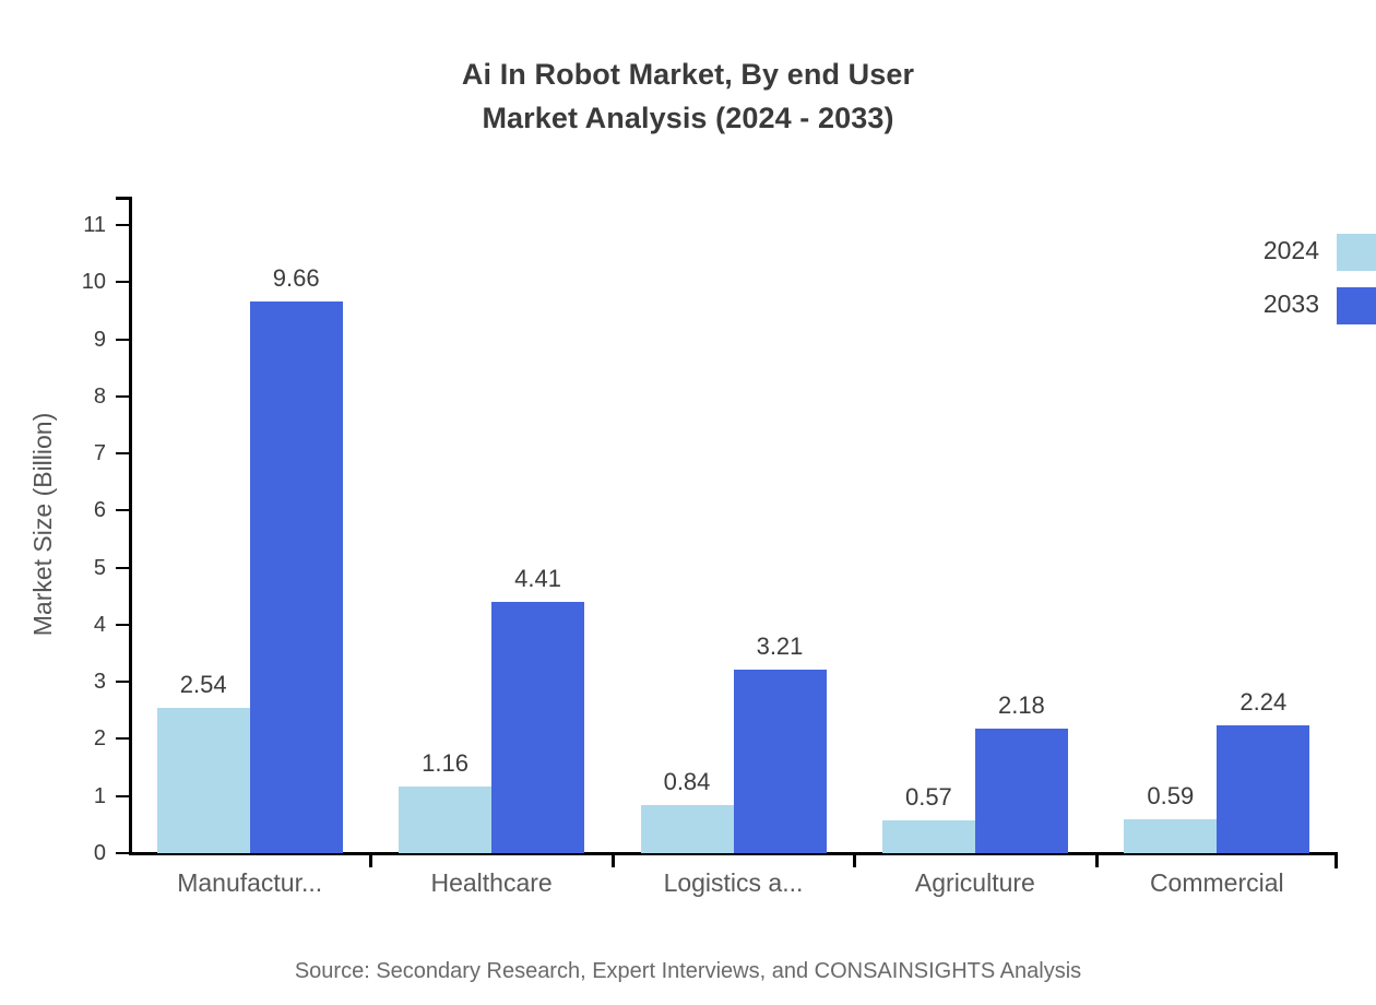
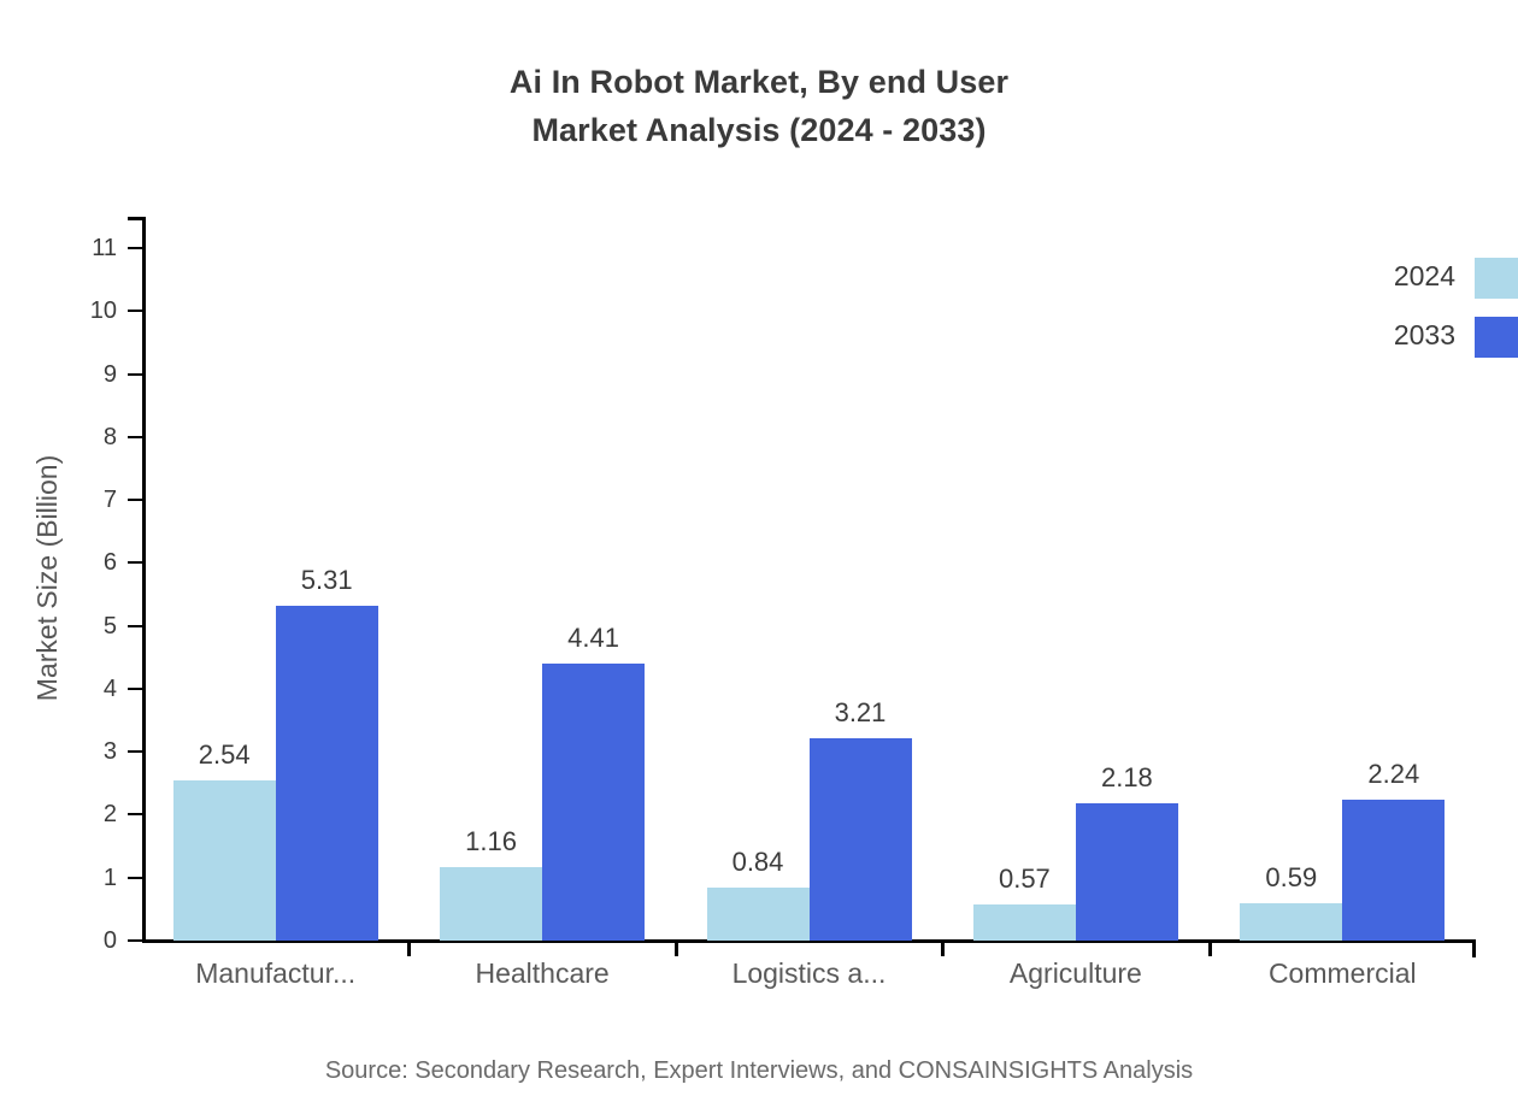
2033/Manufactur...: 9.66 -> 5.31
